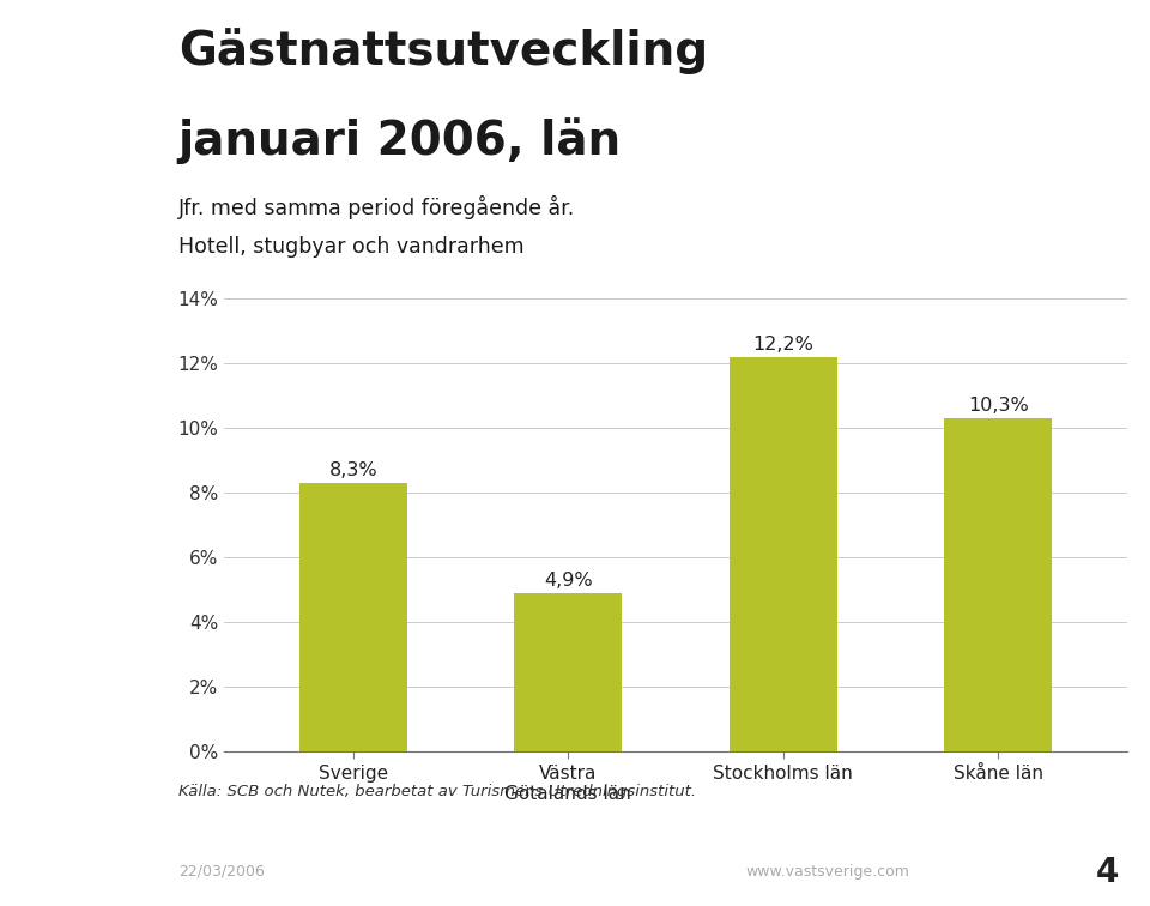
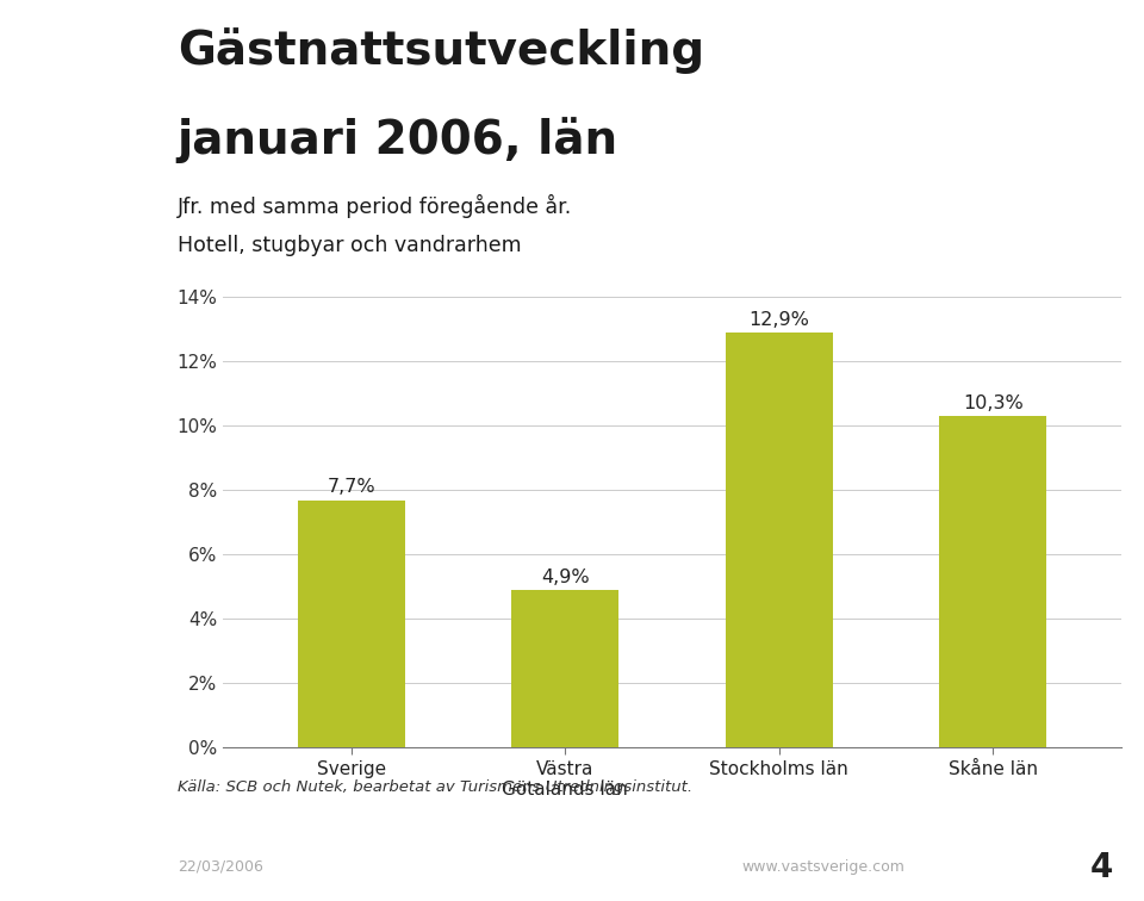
Sverige: 8,3% -> 7,7%
Stockholms län: 12,2% -> 12,9%
